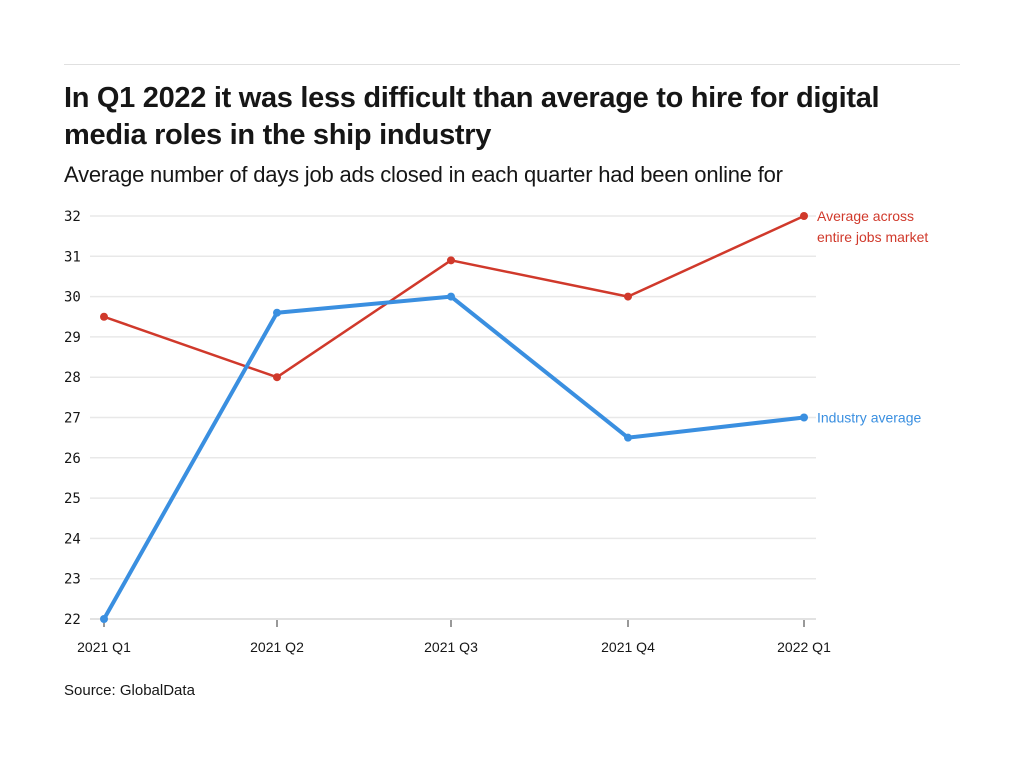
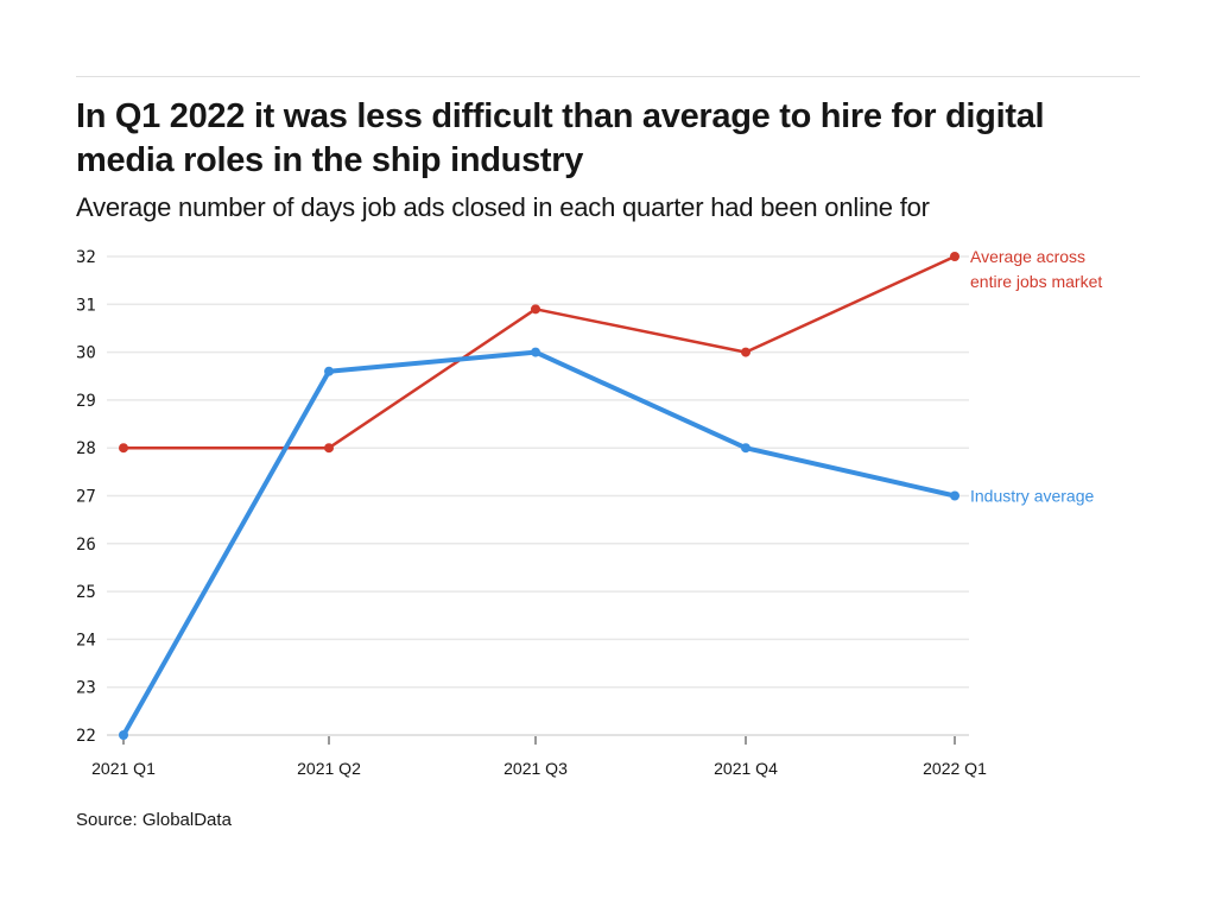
Average across entire jobs market/2021 Q1: 29.5 -> 28.0
Industry average/2021 Q4: 26.5 -> 28.0
